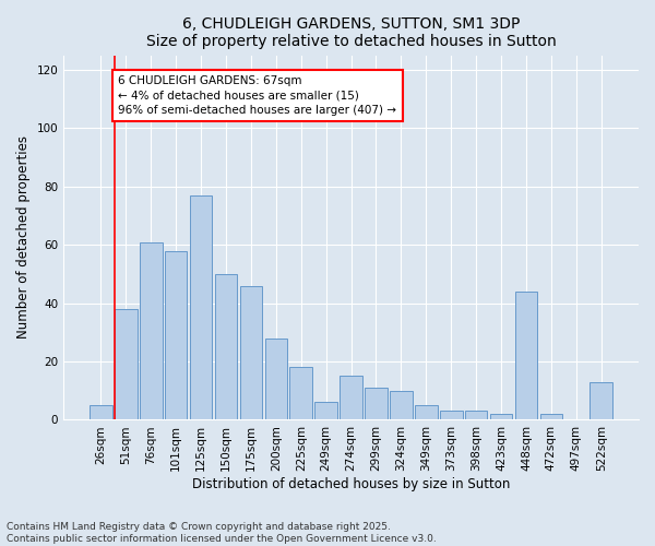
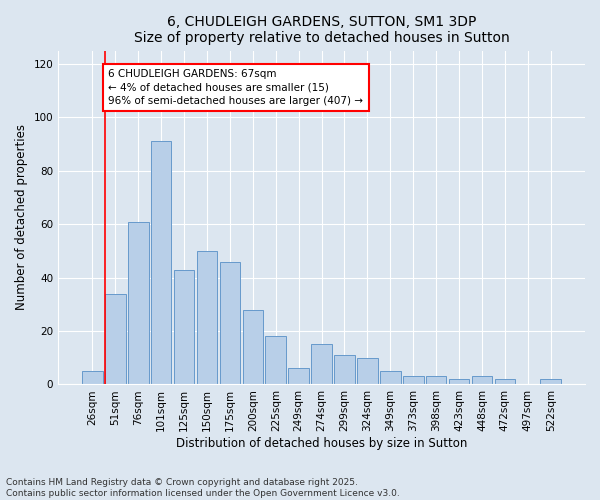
51sqm: 38 -> 34
101sqm: 58 -> 91
125sqm: 77 -> 43
448sqm: 44 -> 3
522sqm: 13 -> 2
